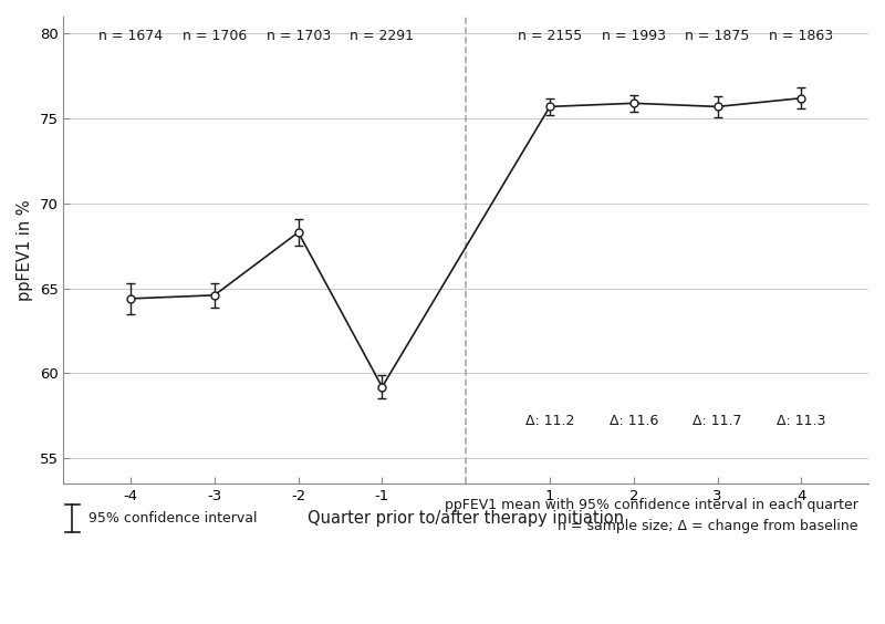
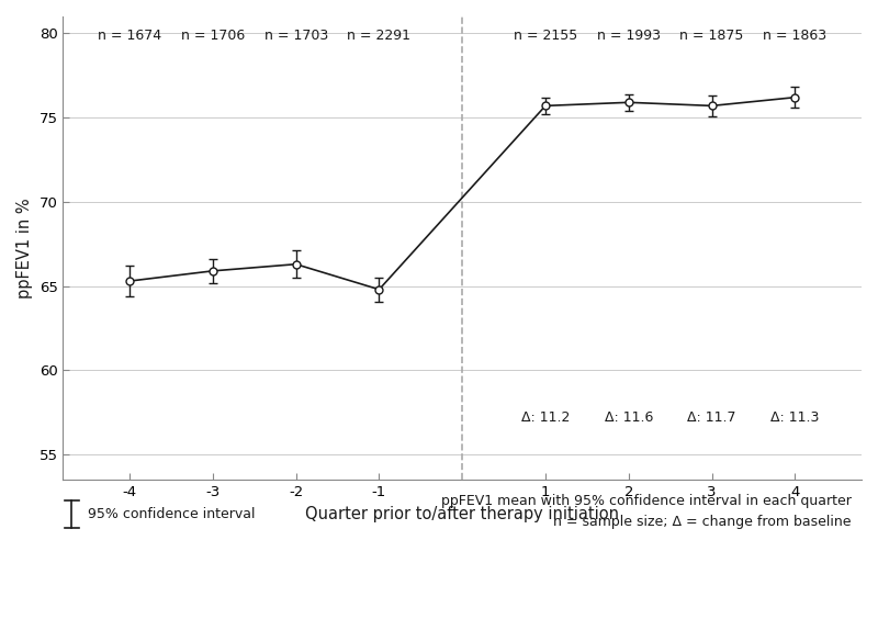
-4: 64.4 -> 65.3
-3: 64.6 -> 65.9
-2: 68.3 -> 66.3
-1: 59.2 -> 64.8
